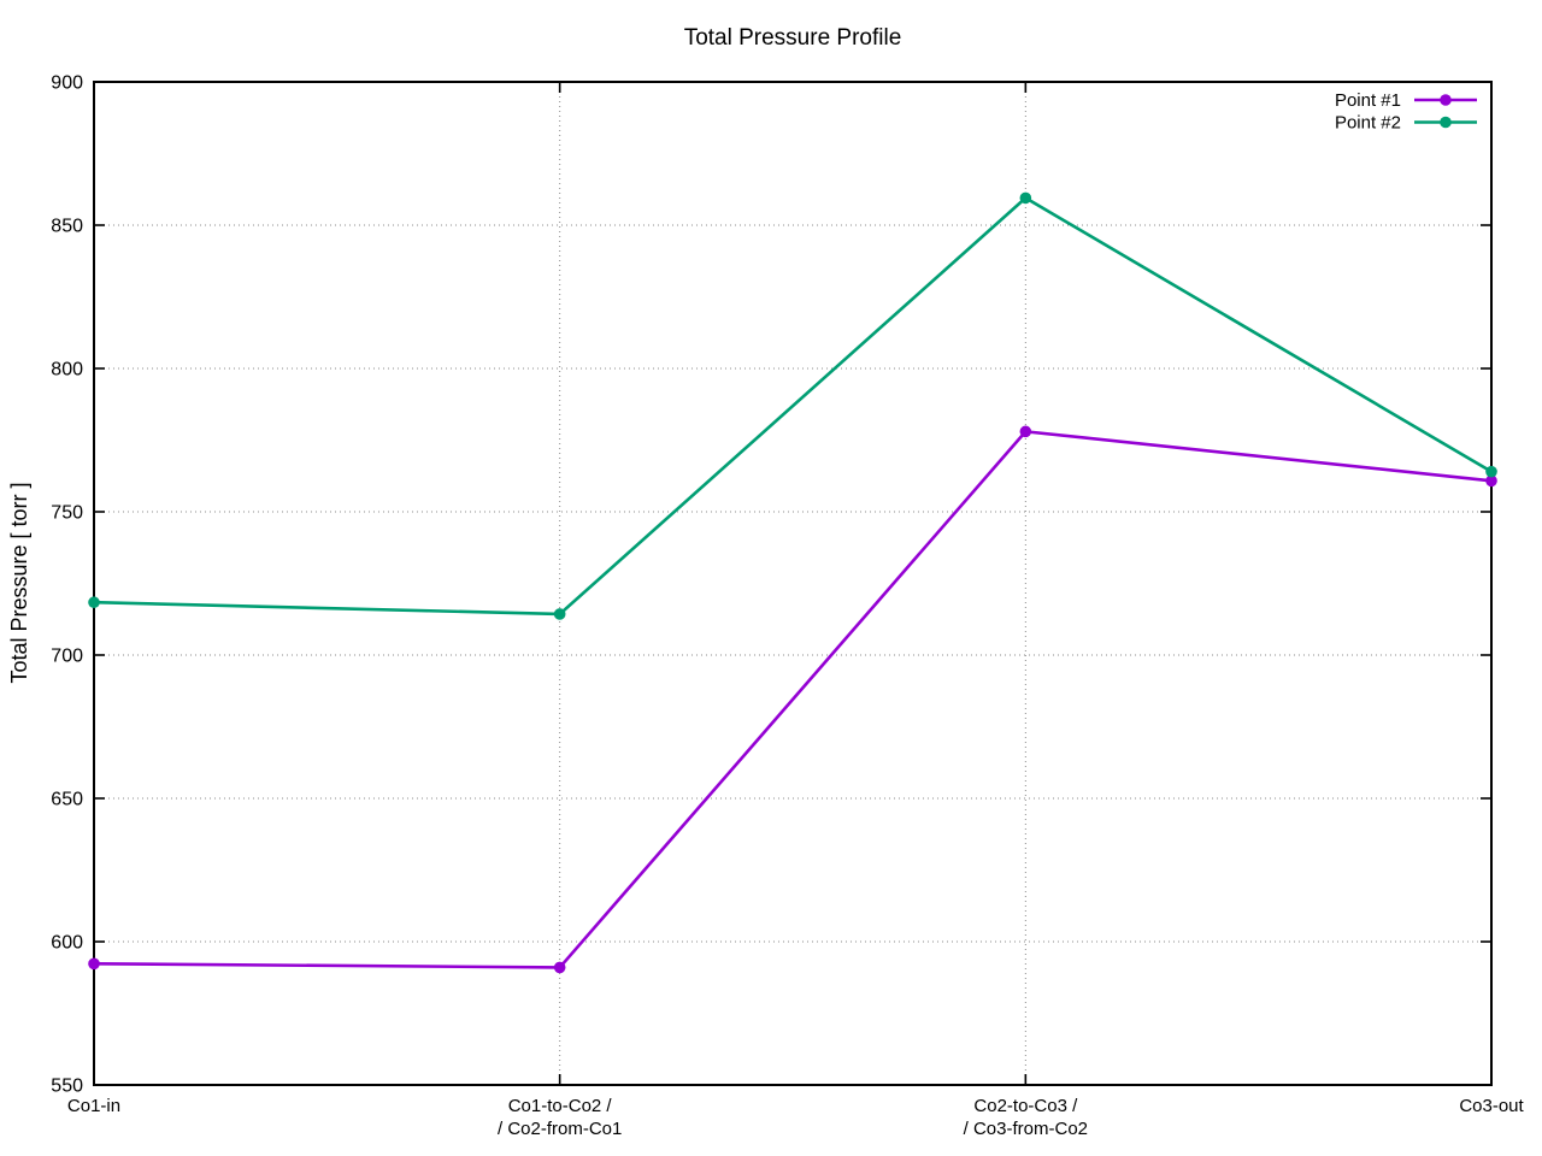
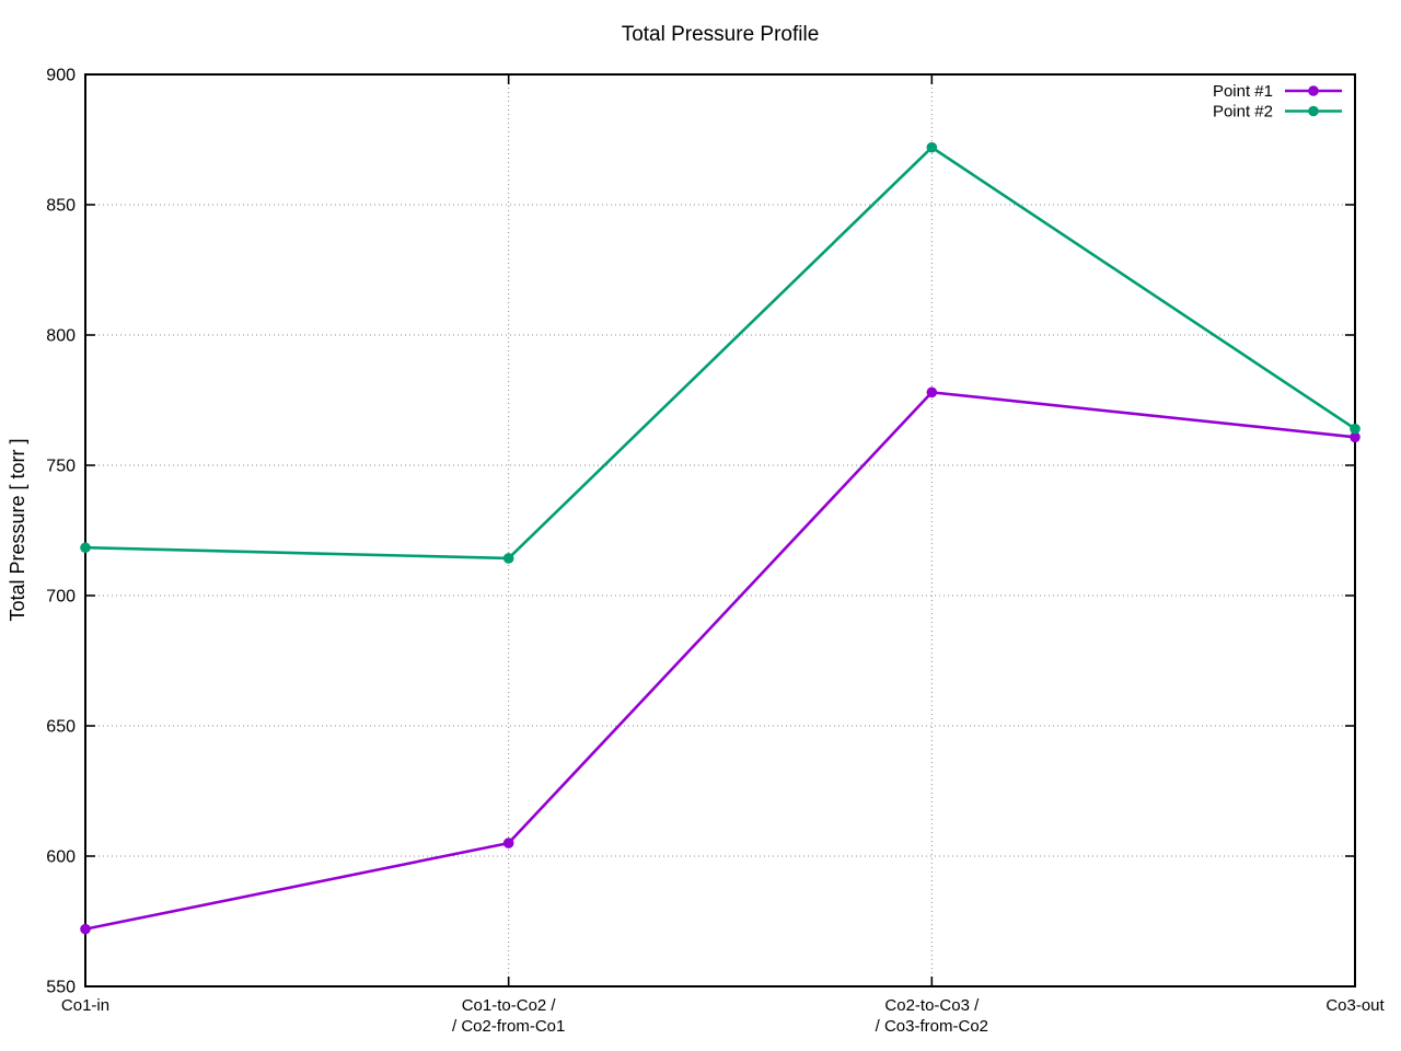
Point #1/Co1-in: 592 -> 572
Point #1/Co1-to-Co2 / / Co2-from-Co1: 591 -> 605
Point #2/Co2-to-Co3 / / Co3-from-Co2: 860 -> 872
